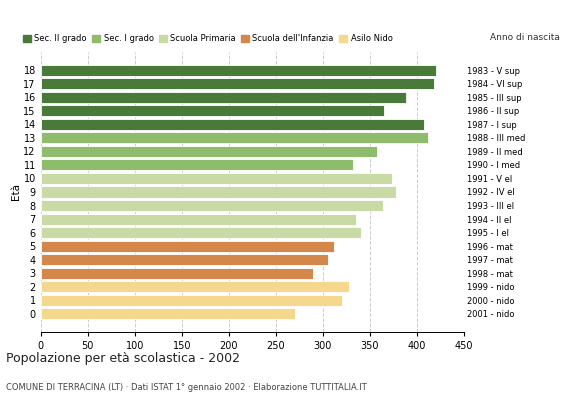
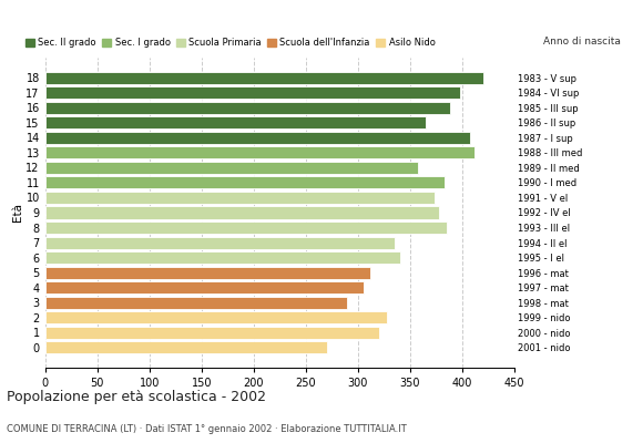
17: 418 -> 398
11: 332 -> 383
8: 364 -> 385
